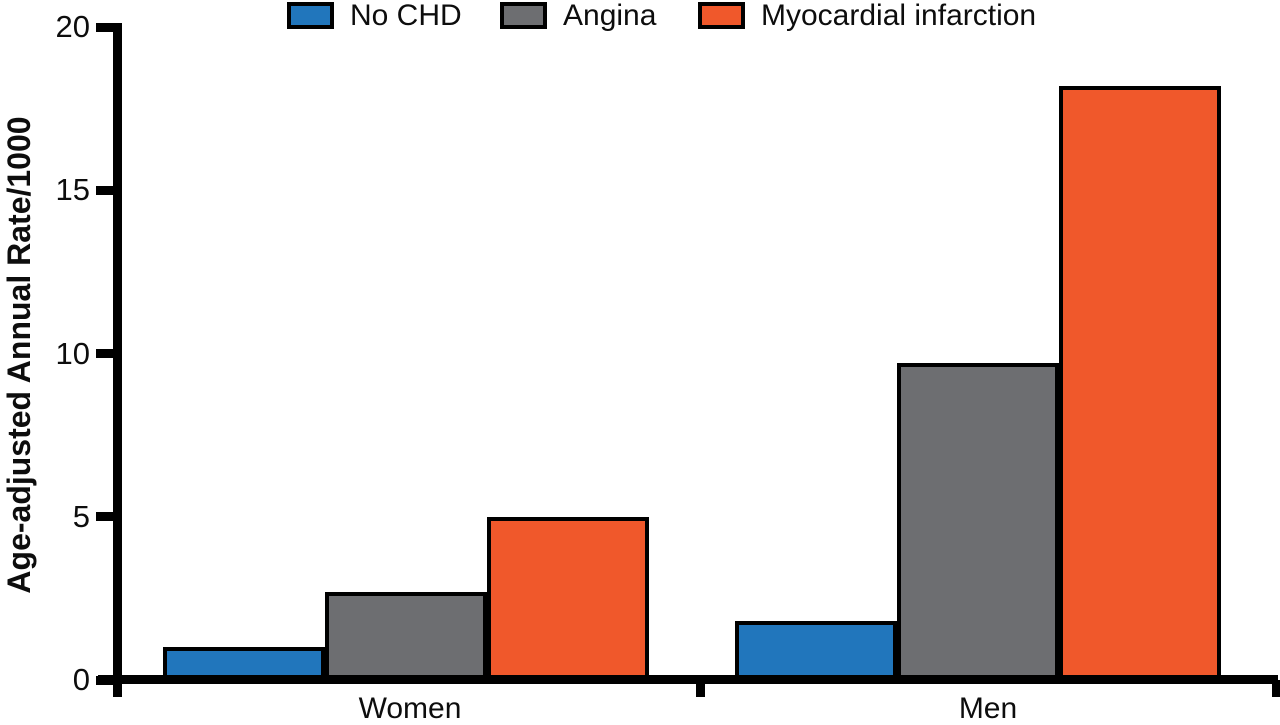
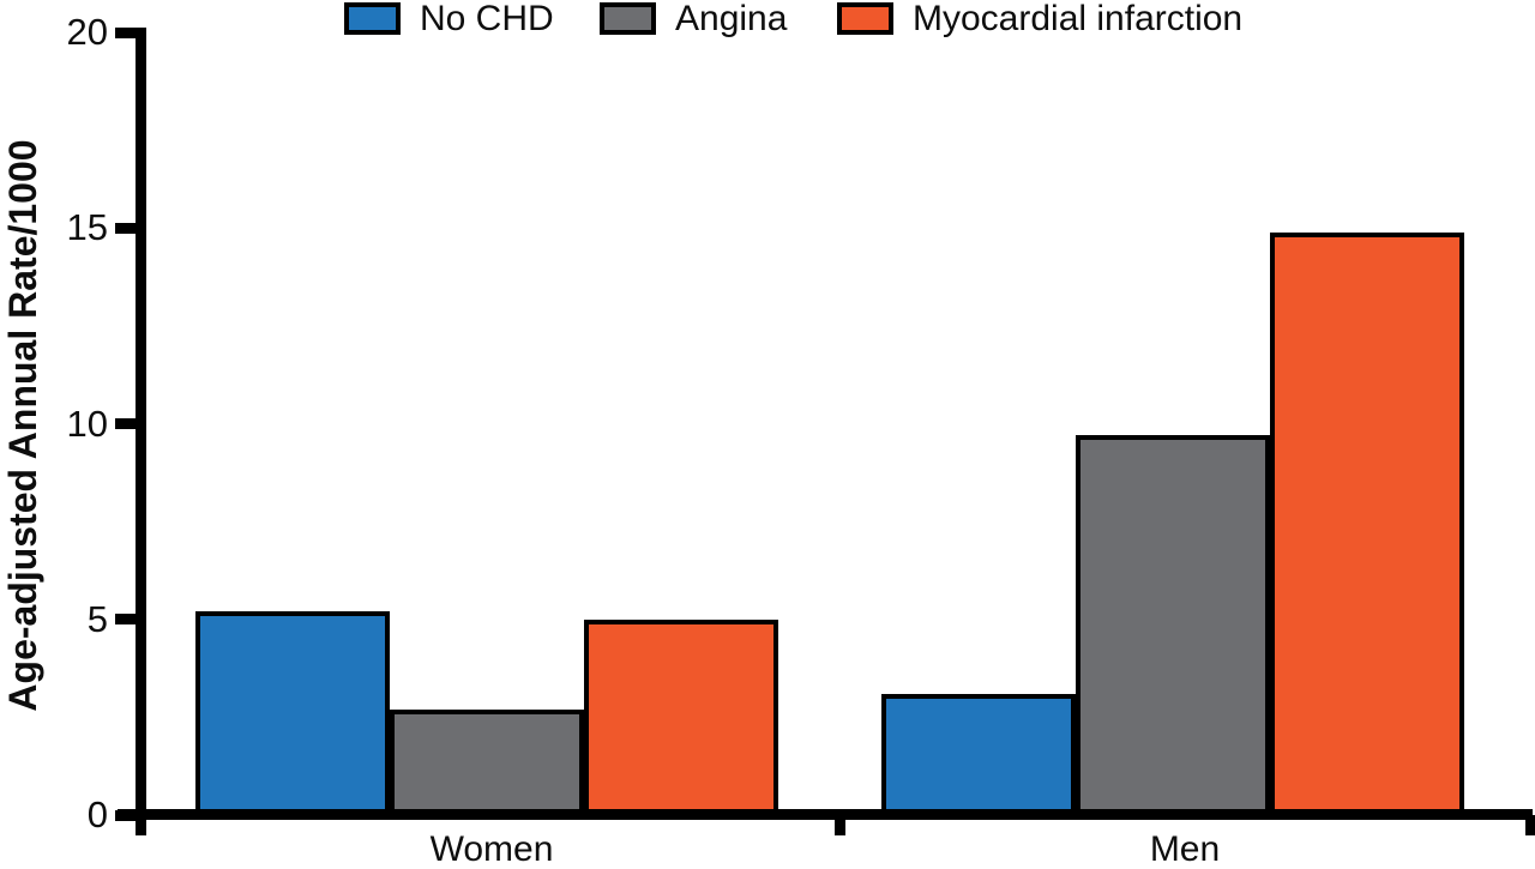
No CHD/Women: 1.0 -> 5.2
No CHD/Men: 1.8 -> 3.1
Myocardial infarction/Men: 18.2 -> 14.9
